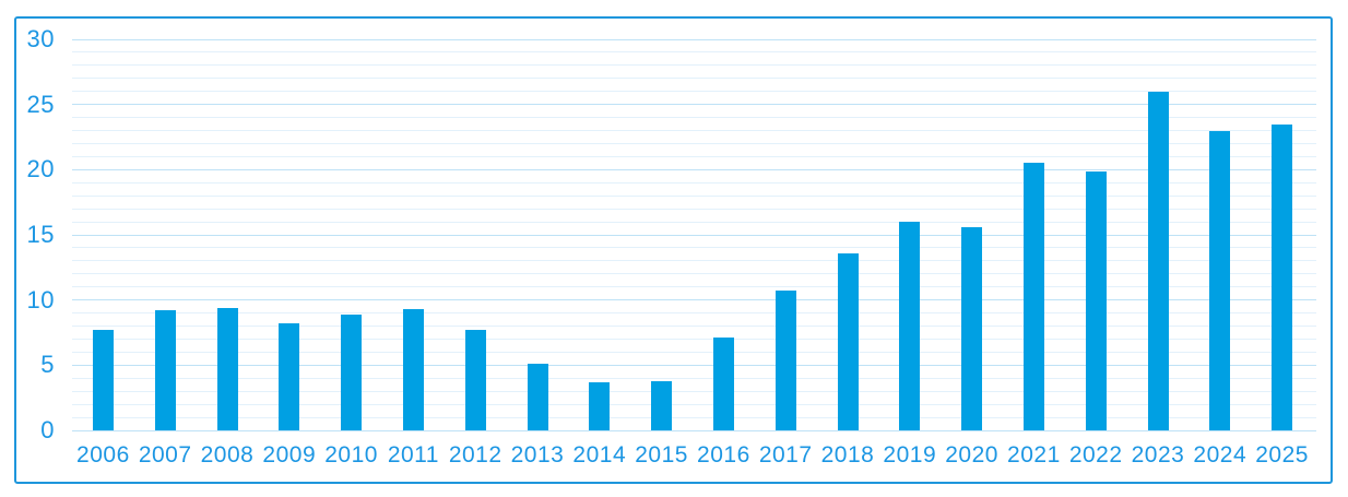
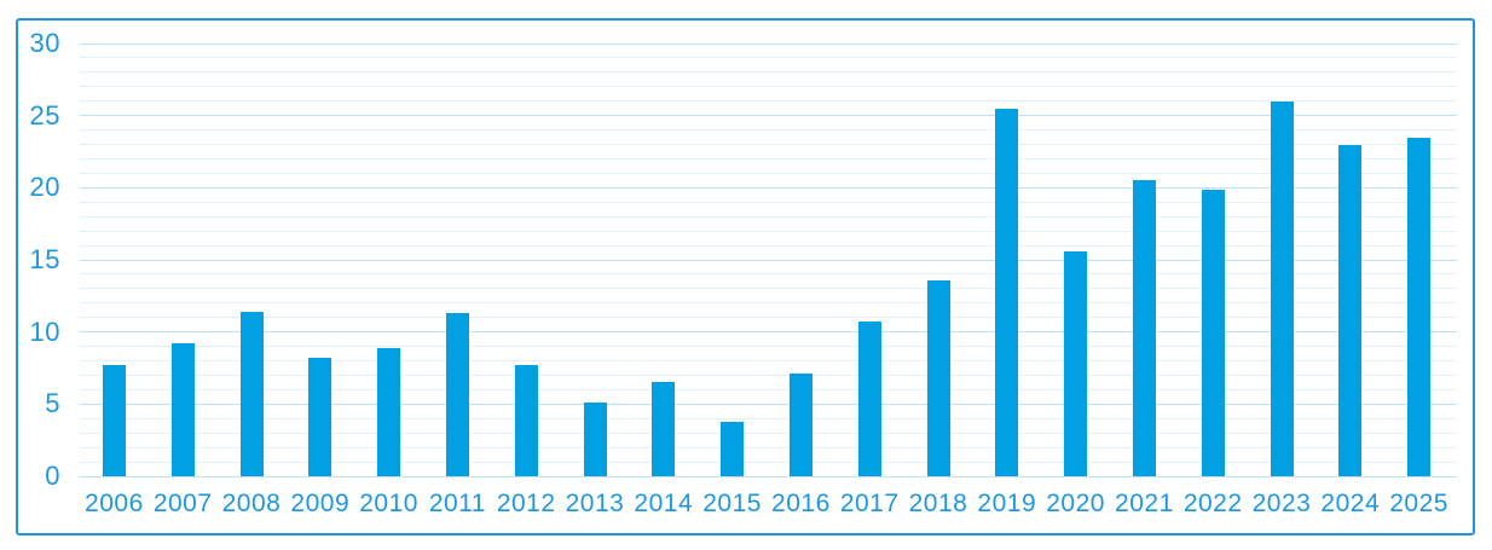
2008: 9.4 -> 11.4
2011: 9.3 -> 11.3
2014: 3.7 -> 6.5
2019: 16.0 -> 25.5
